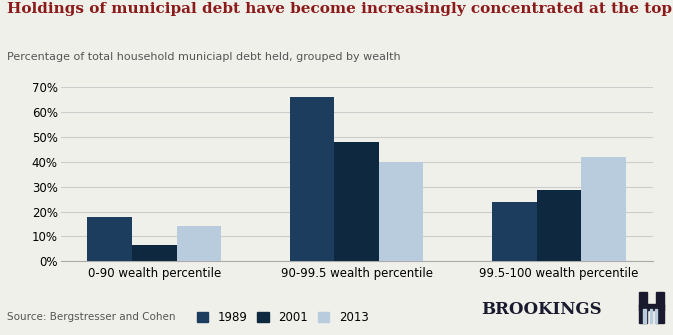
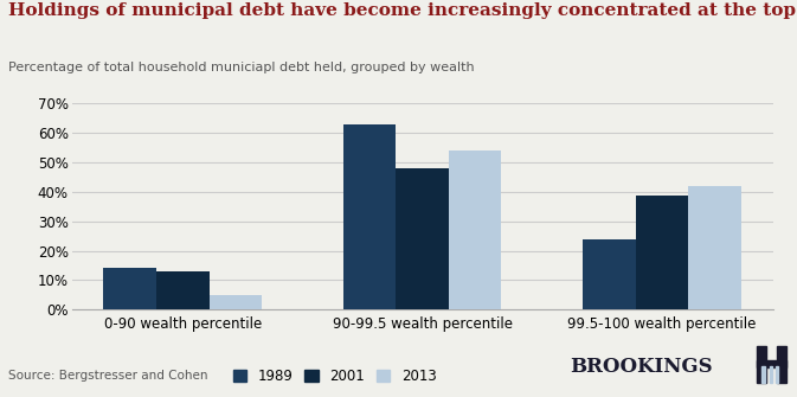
1989/0-90 wealth percentile: 18% -> 14%
2001/0-90 wealth percentile: 6.5% -> 13.0%
2013/0-90 wealth percentile: 14% -> 5%
1989/90-99.5 wealth percentile: 66% -> 63%
2013/90-99.5 wealth percentile: 40% -> 54%
2001/99.5-100 wealth percentile: 28.5% -> 38.5%
